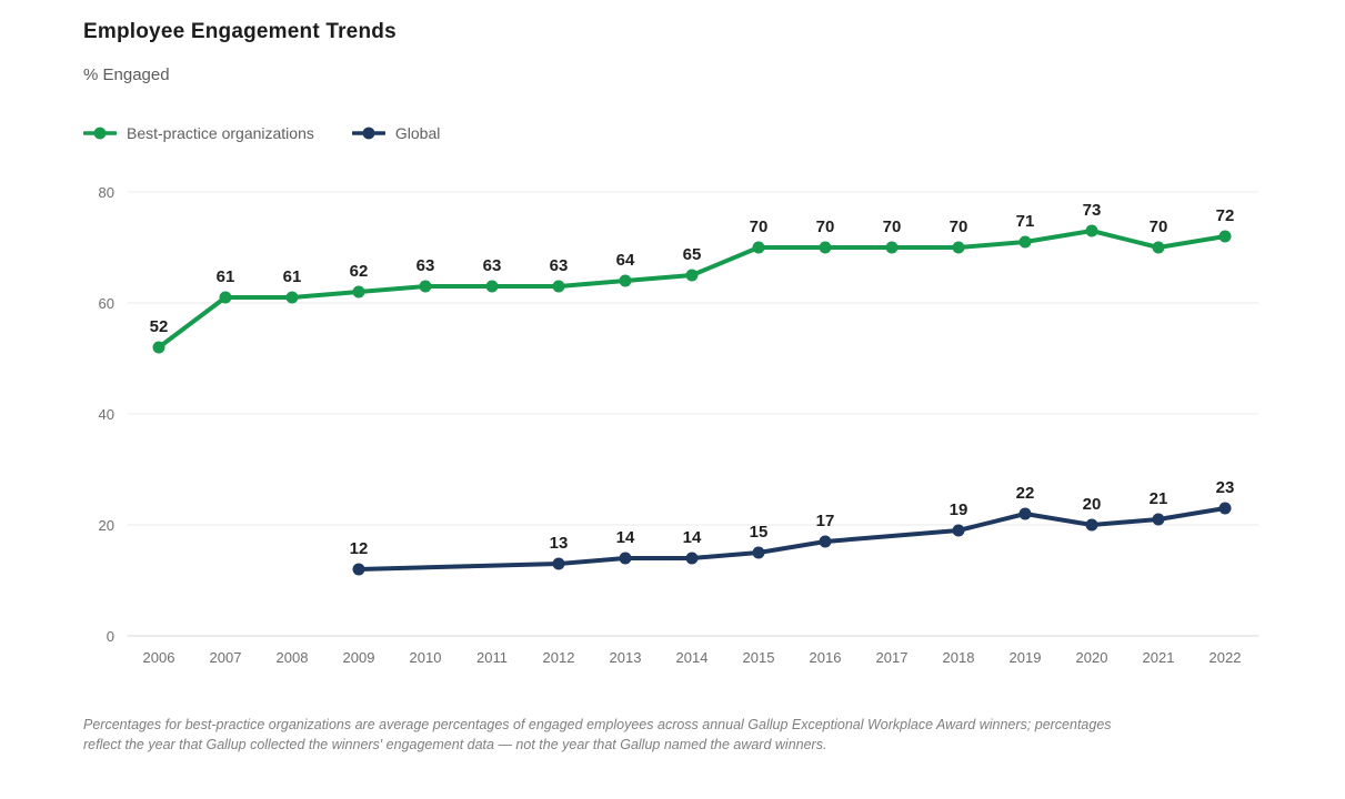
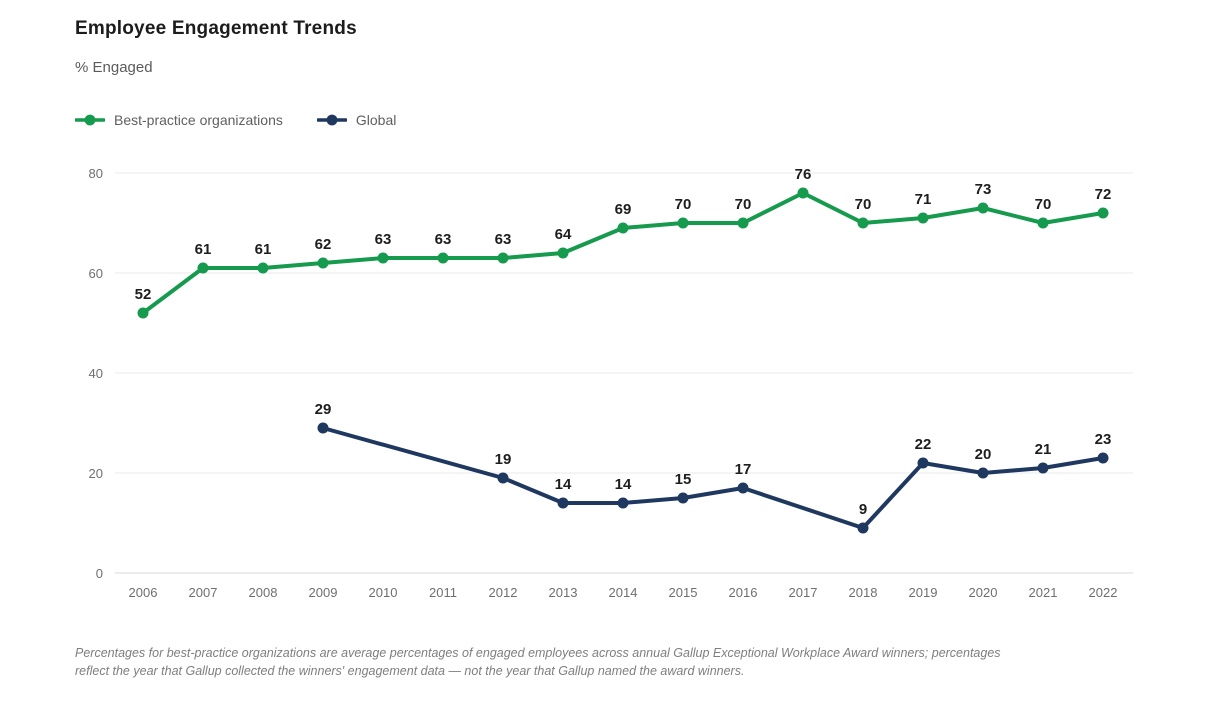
Global/2009: 12 -> 29
Global/2012: 13 -> 19
Best-practice organizations/2014: 65 -> 69
Best-practice organizations/2017: 70 -> 76
Global/2018: 19 -> 9
